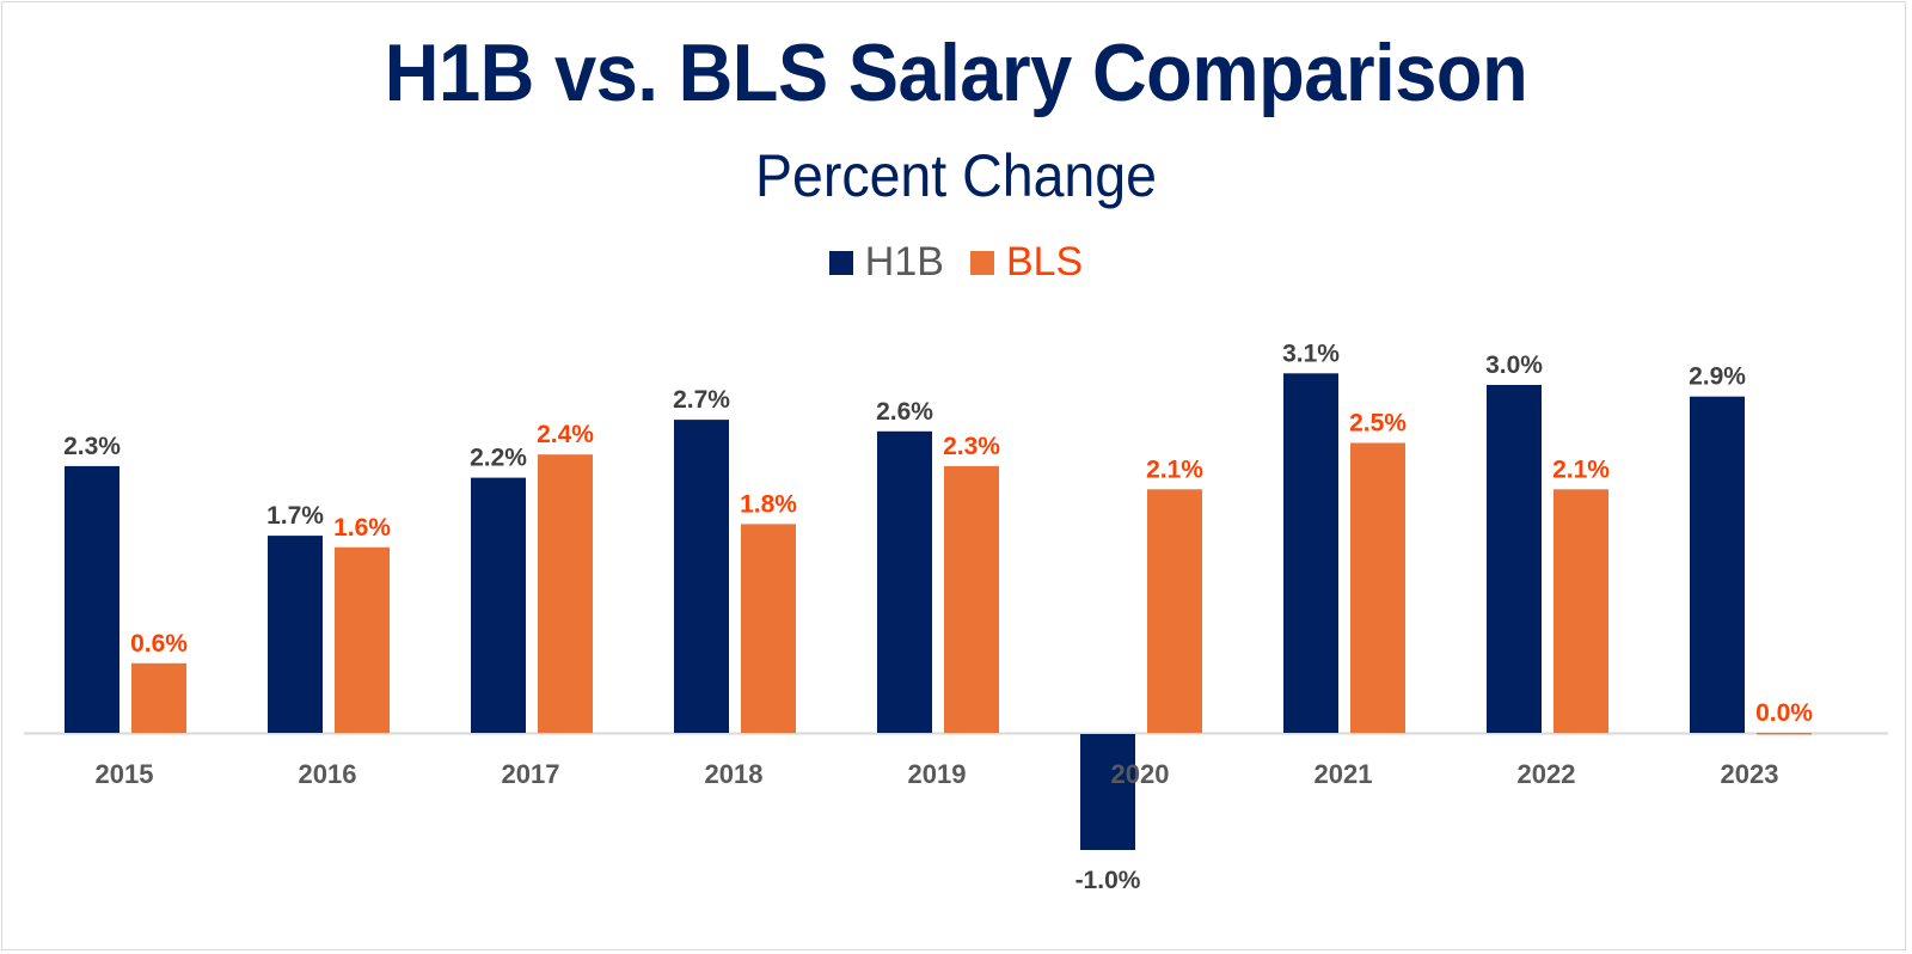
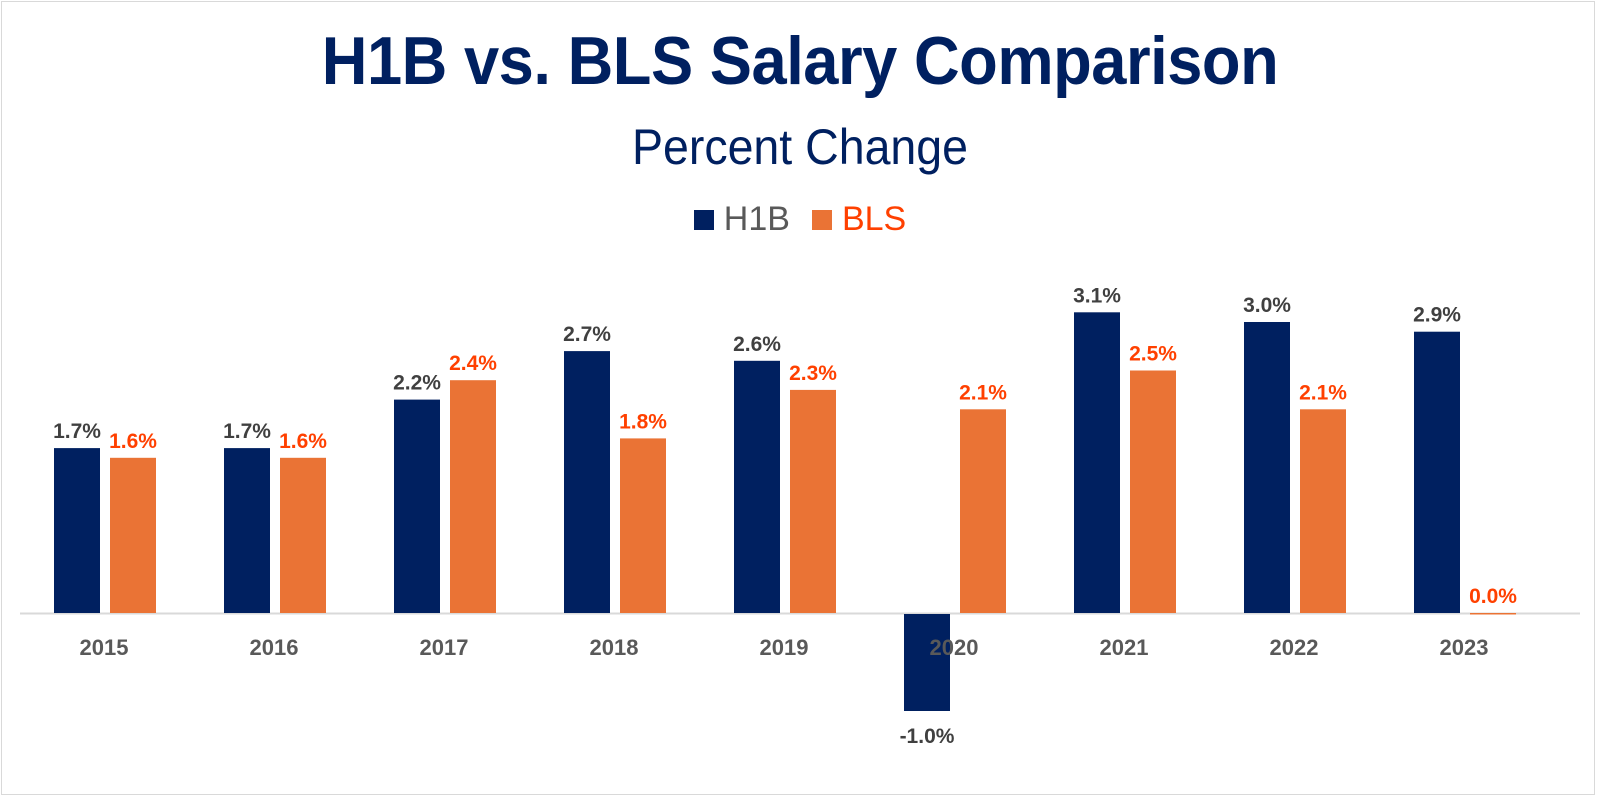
H1B/2015: 2.3% -> 1.7%
BLS/2015: 0.6% -> 1.6%
